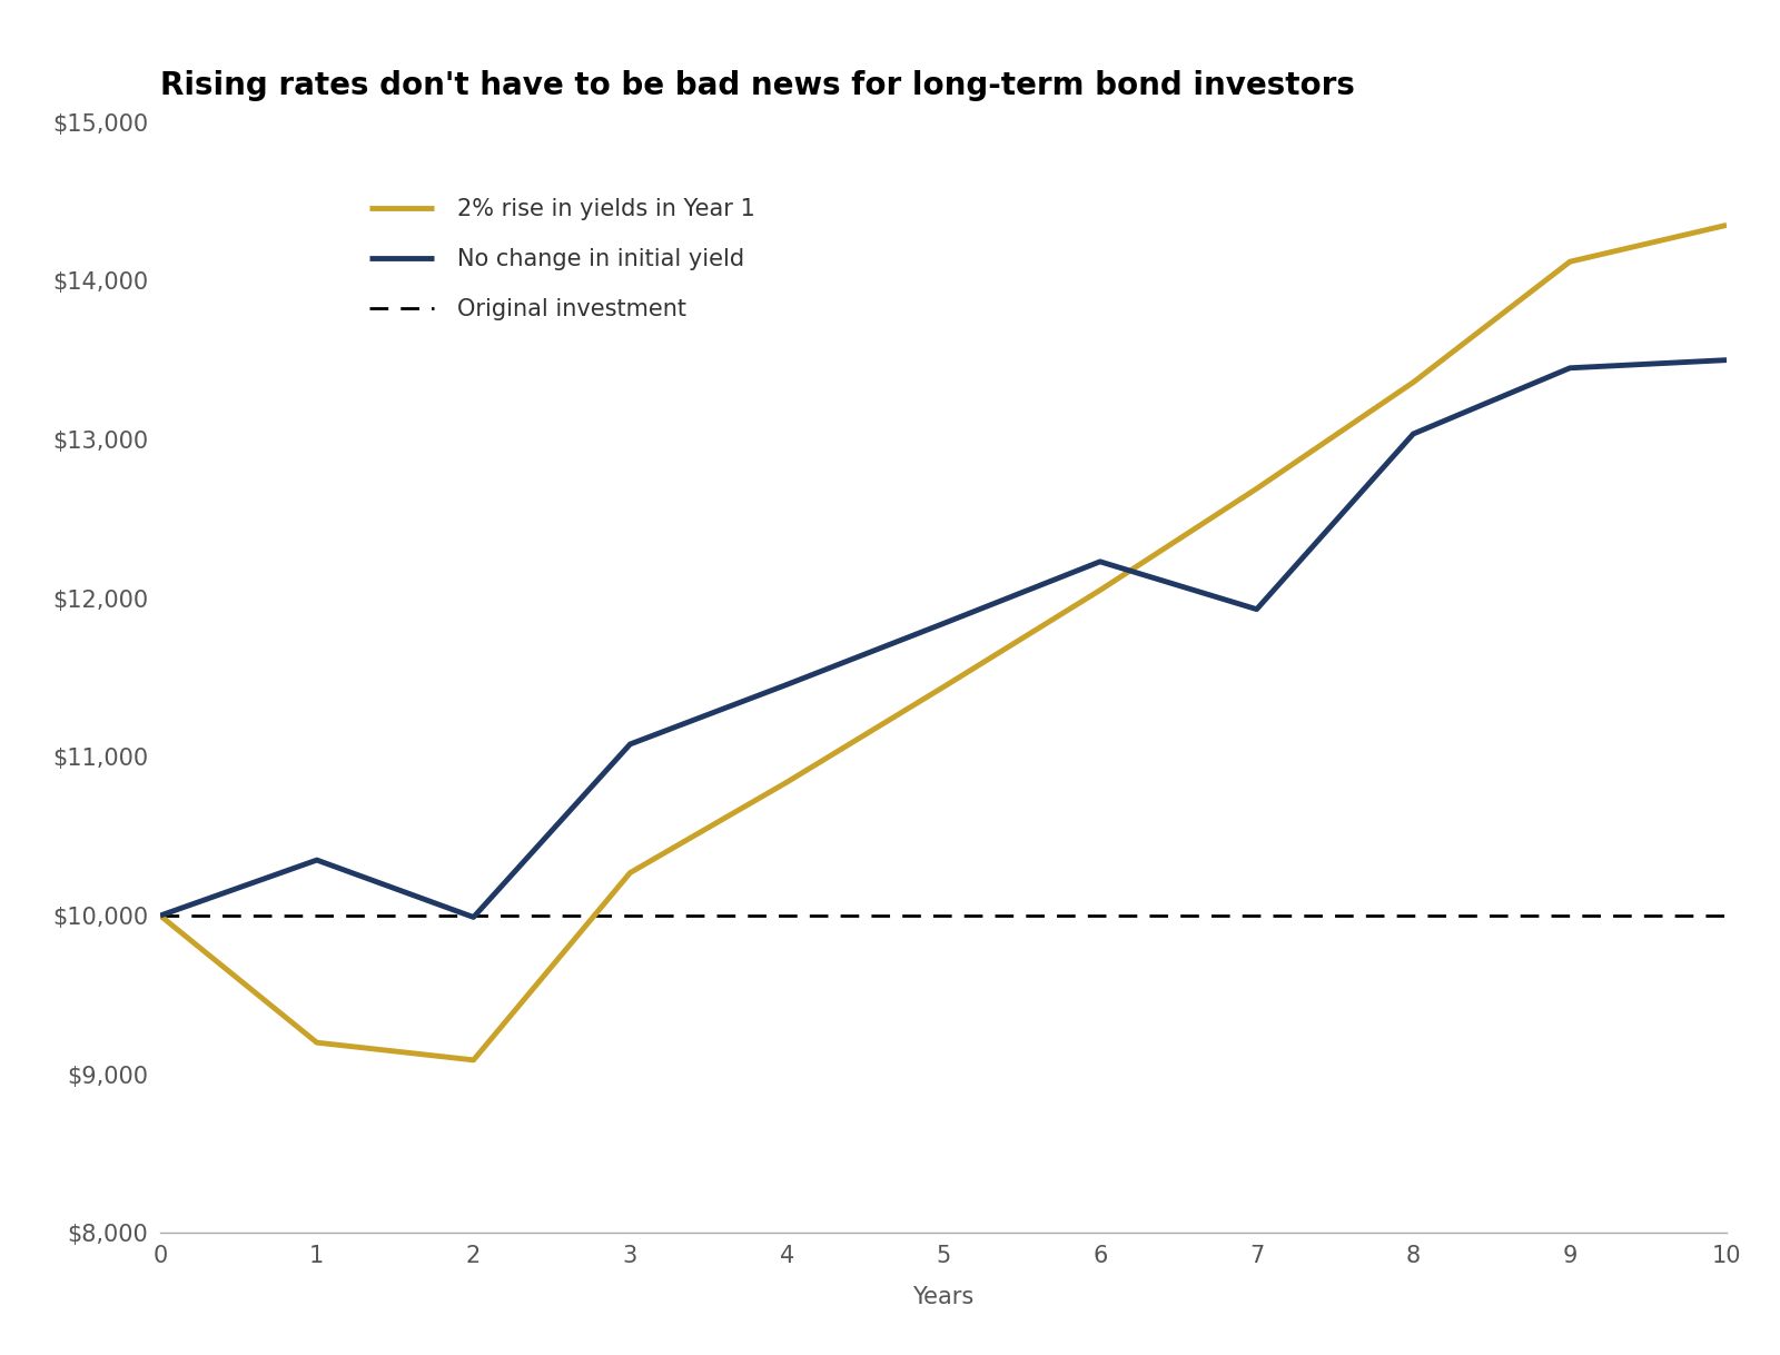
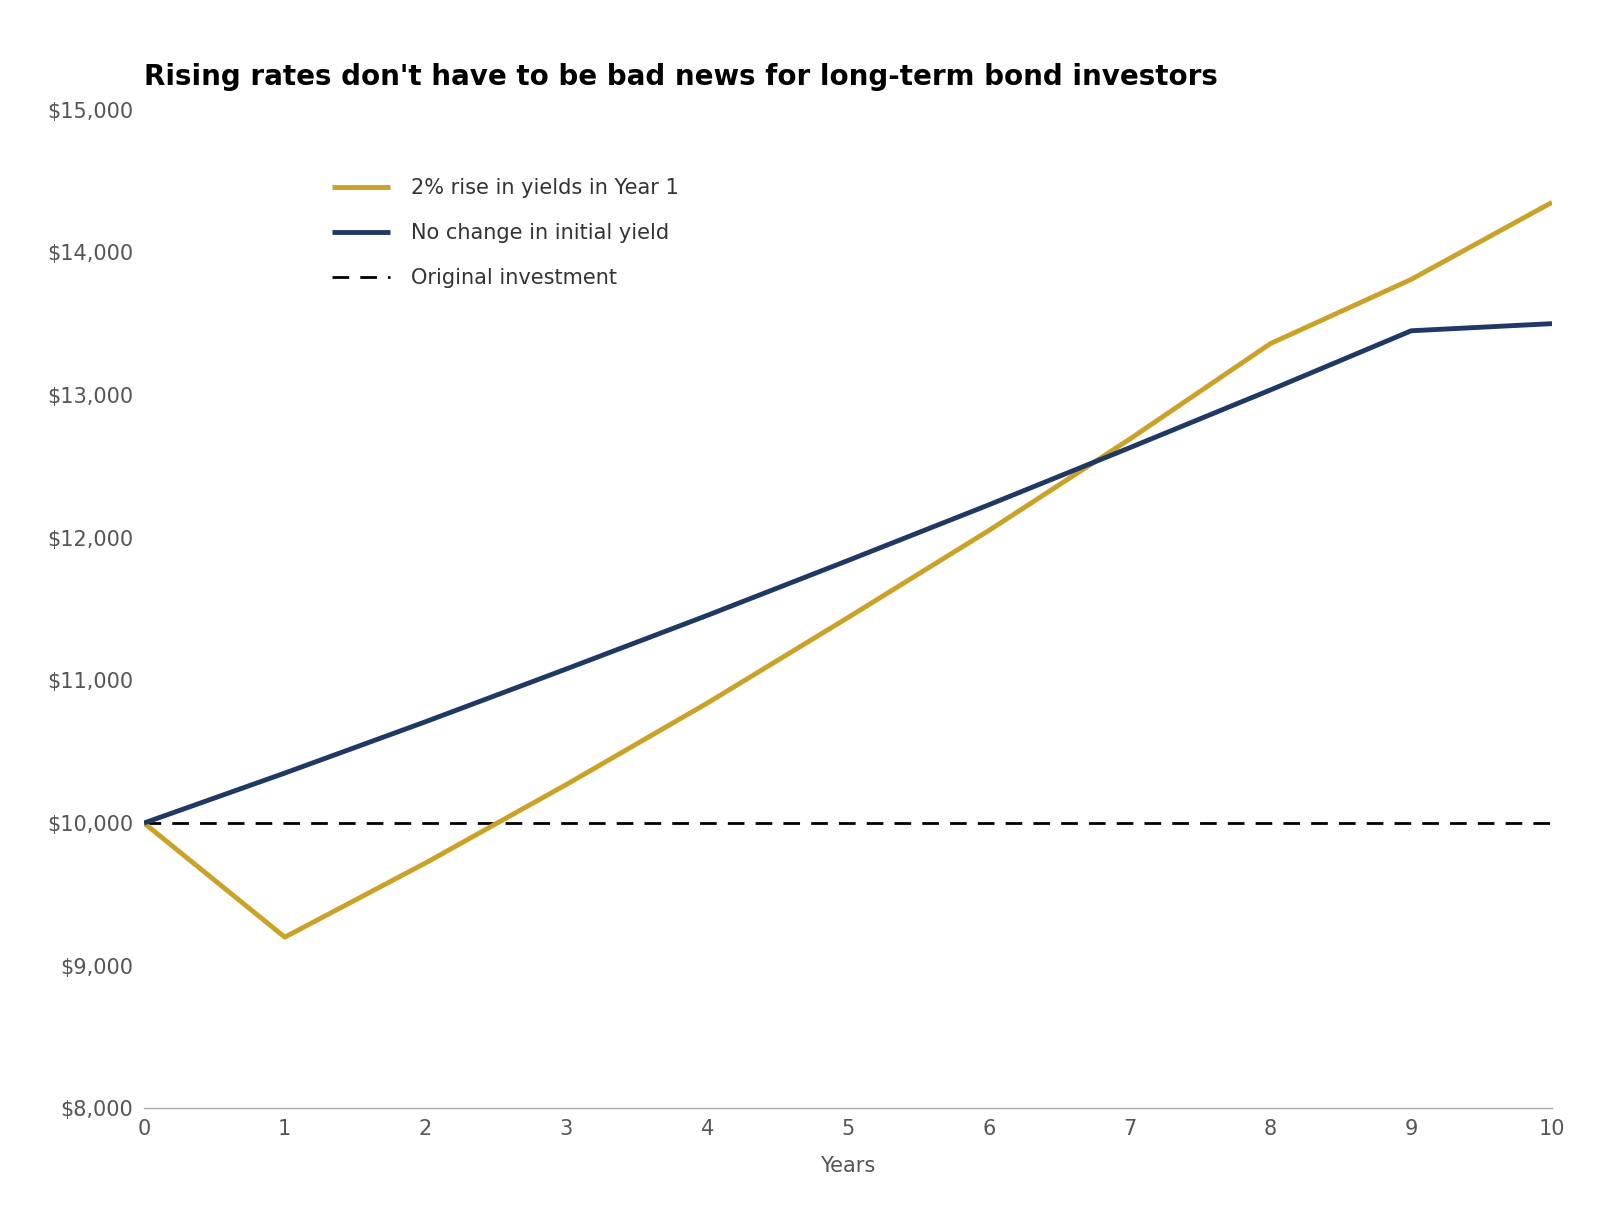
No change in initial yield/2: $9,990 -> $10,710
2% rise in yields in Year 1/2: $9,090 -> $9,720
No change in initial yield/7: $11,930 -> $12,630
2% rise in yields in Year 1/9: $14,120 -> $13,810
